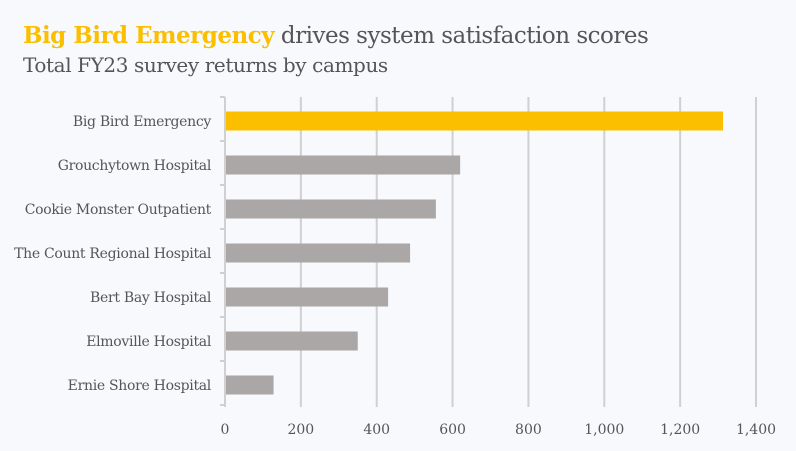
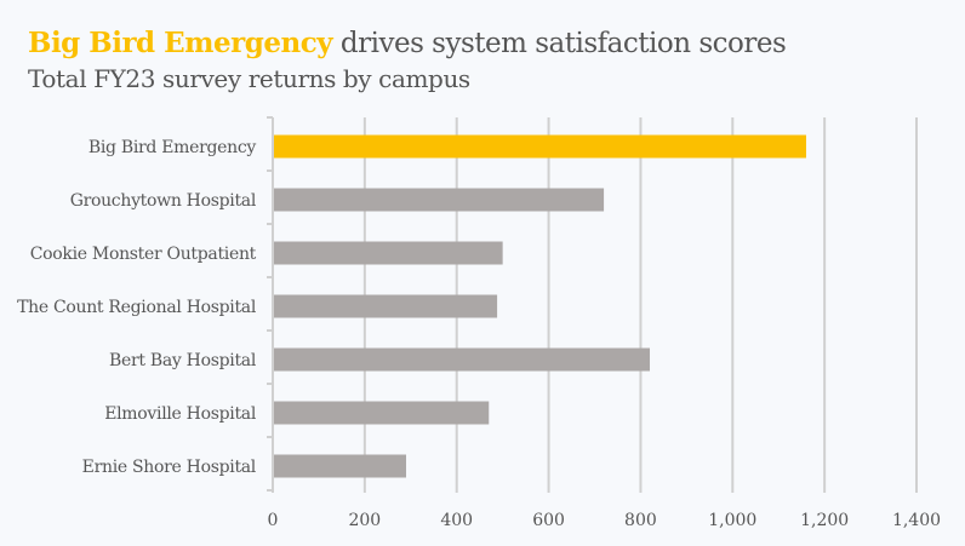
Big Bird Emergency: 1310 -> 1160
Grouchytown Hospital: 620 -> 720
Cookie Monster Outpatient: 560 -> 500
Bert Bay Hospital: 430 -> 820
Elmoville Hospital: 350 -> 470
Ernie Shore Hospital: 130 -> 290
